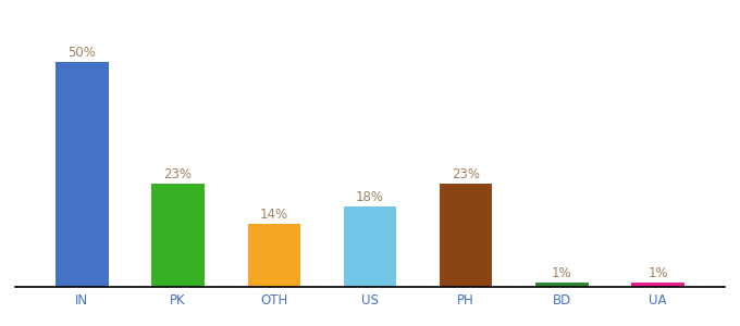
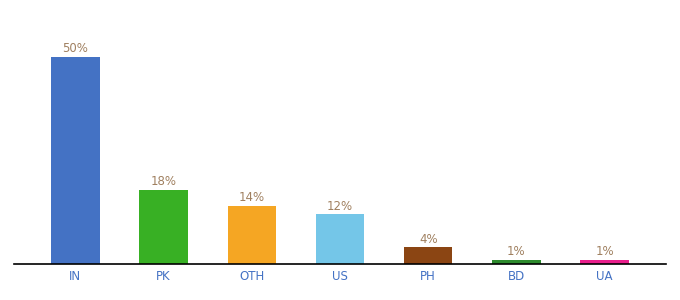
PK: 23% -> 18%
US: 18% -> 12%
PH: 23% -> 4%
